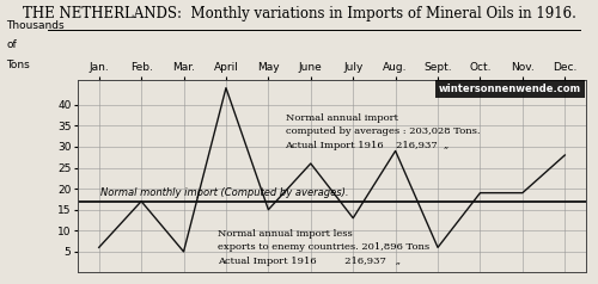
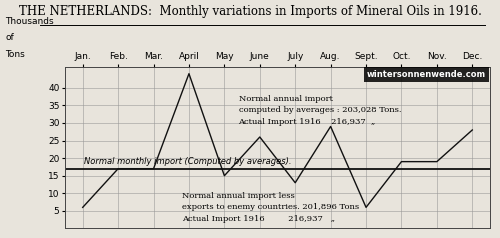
Mar.: 5 -> 17
